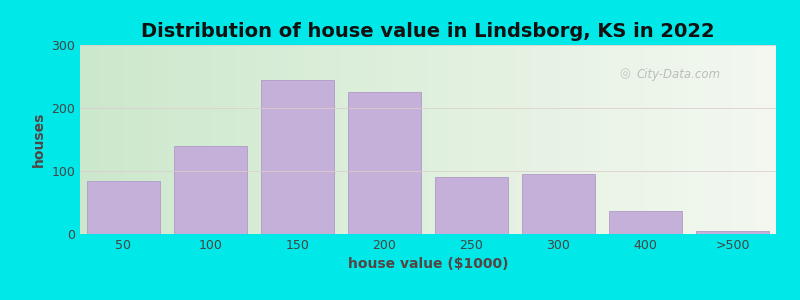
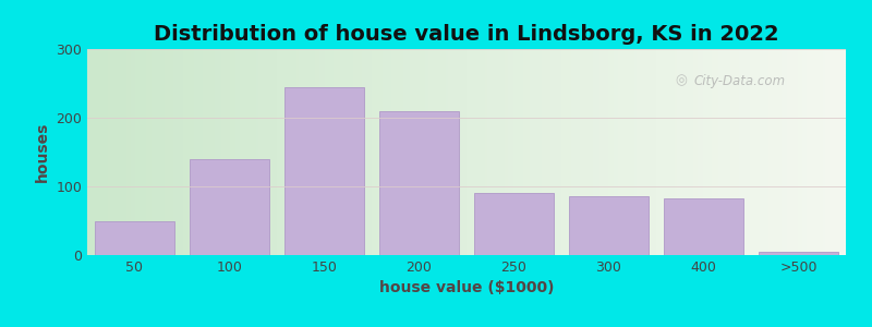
50: 84 -> 50
200: 226 -> 210
300: 96 -> 85
400: 36 -> 83
